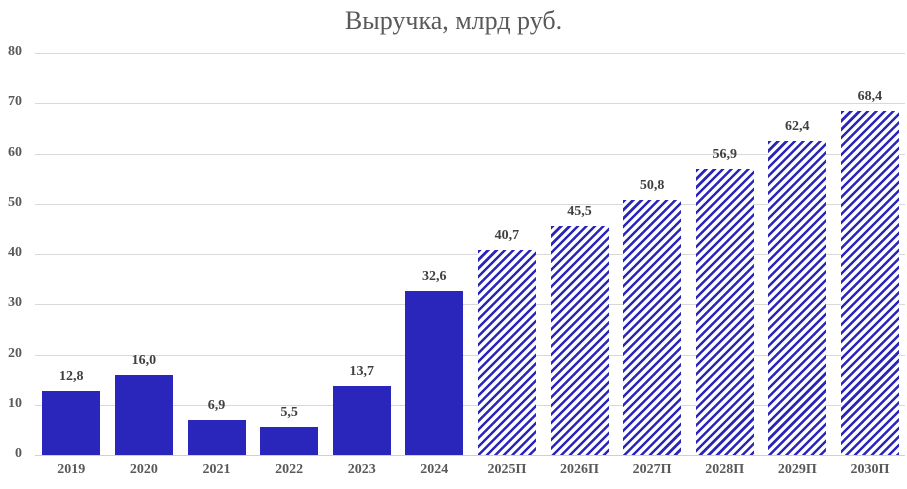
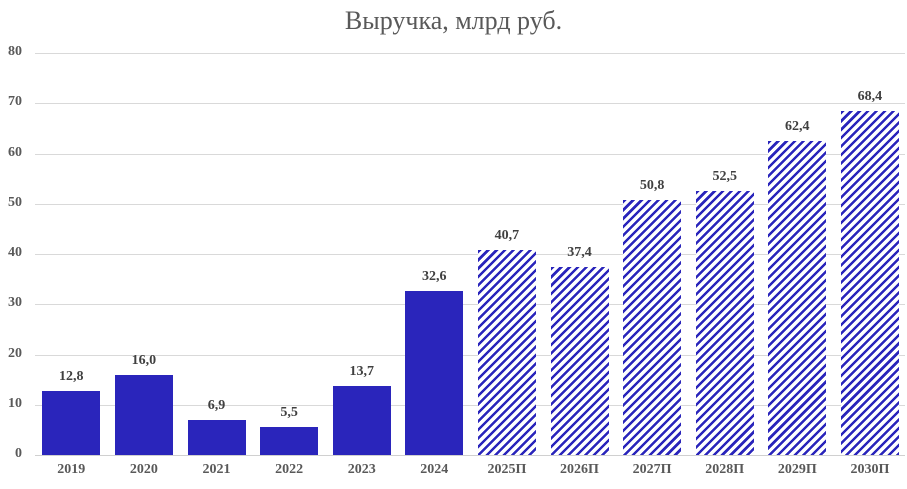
2026П: 45,5 -> 37,4
2028П: 56,9 -> 52,5
